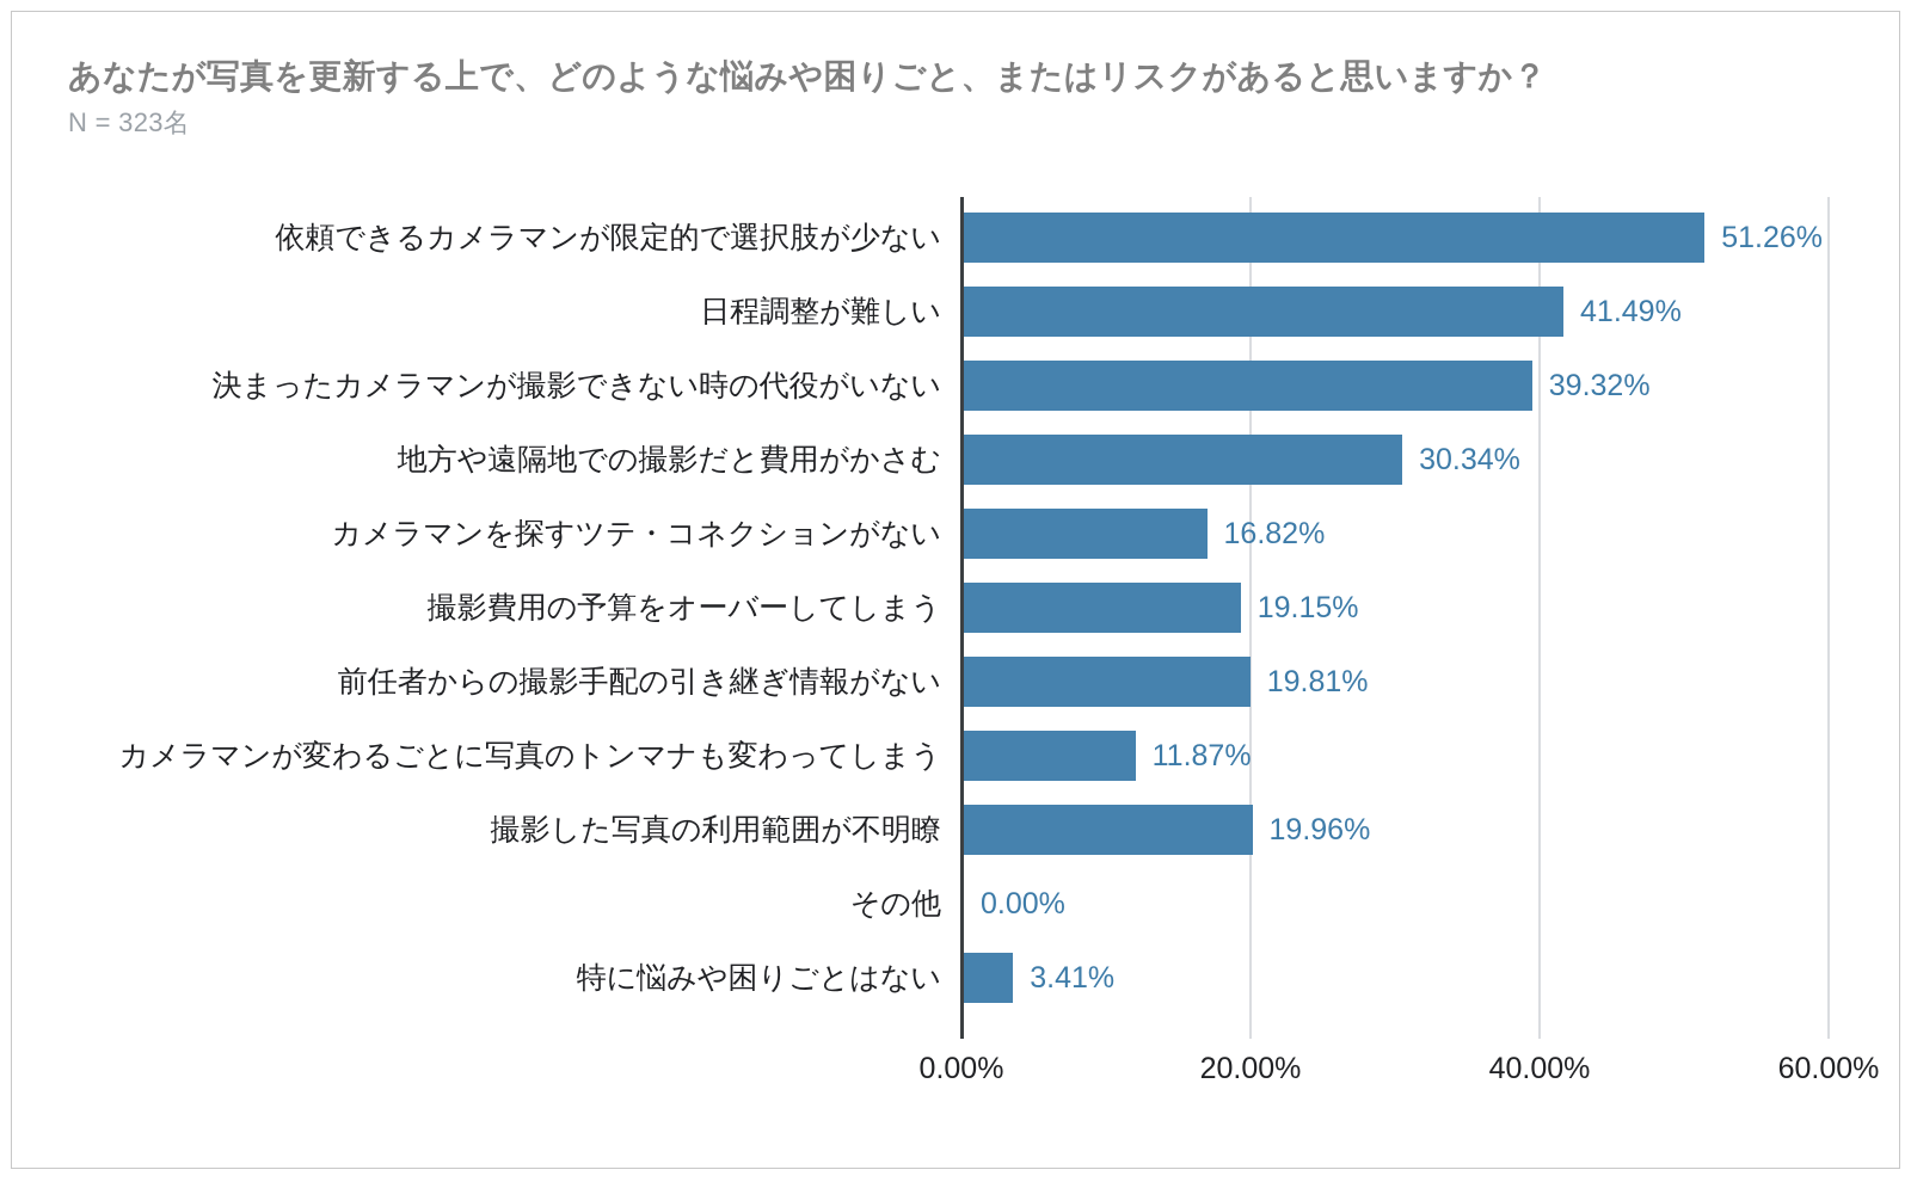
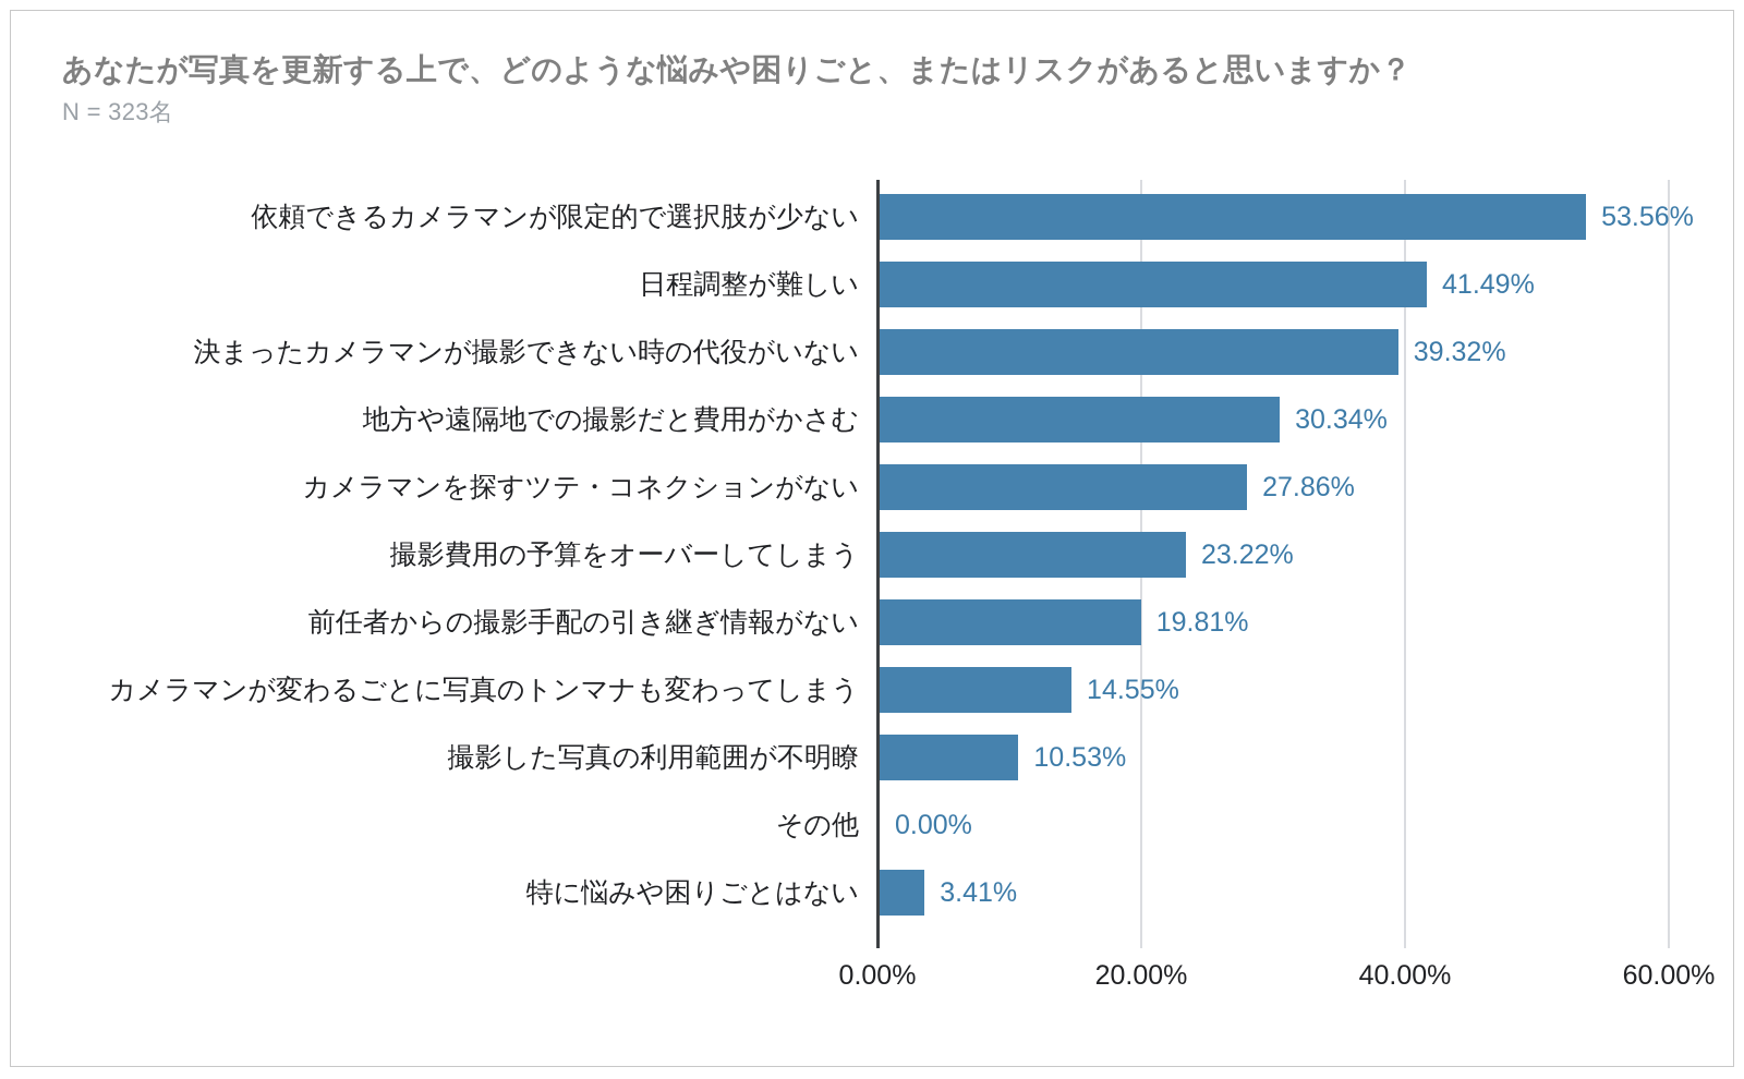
依頼できるカメラマンが限定的で選択肢が少ない: 51.26% -> 53.56%
カメラマンを探すツテ・コネクションがない: 16.82% -> 27.86%
撮影費用の予算をオーバーしてしまう: 19.15% -> 23.22%
カメラマンが変わるごとに写真のトンマナも変わってしまう: 11.87% -> 14.55%
撮影した写真の利用範囲が不明瞭: 19.96% -> 10.53%
